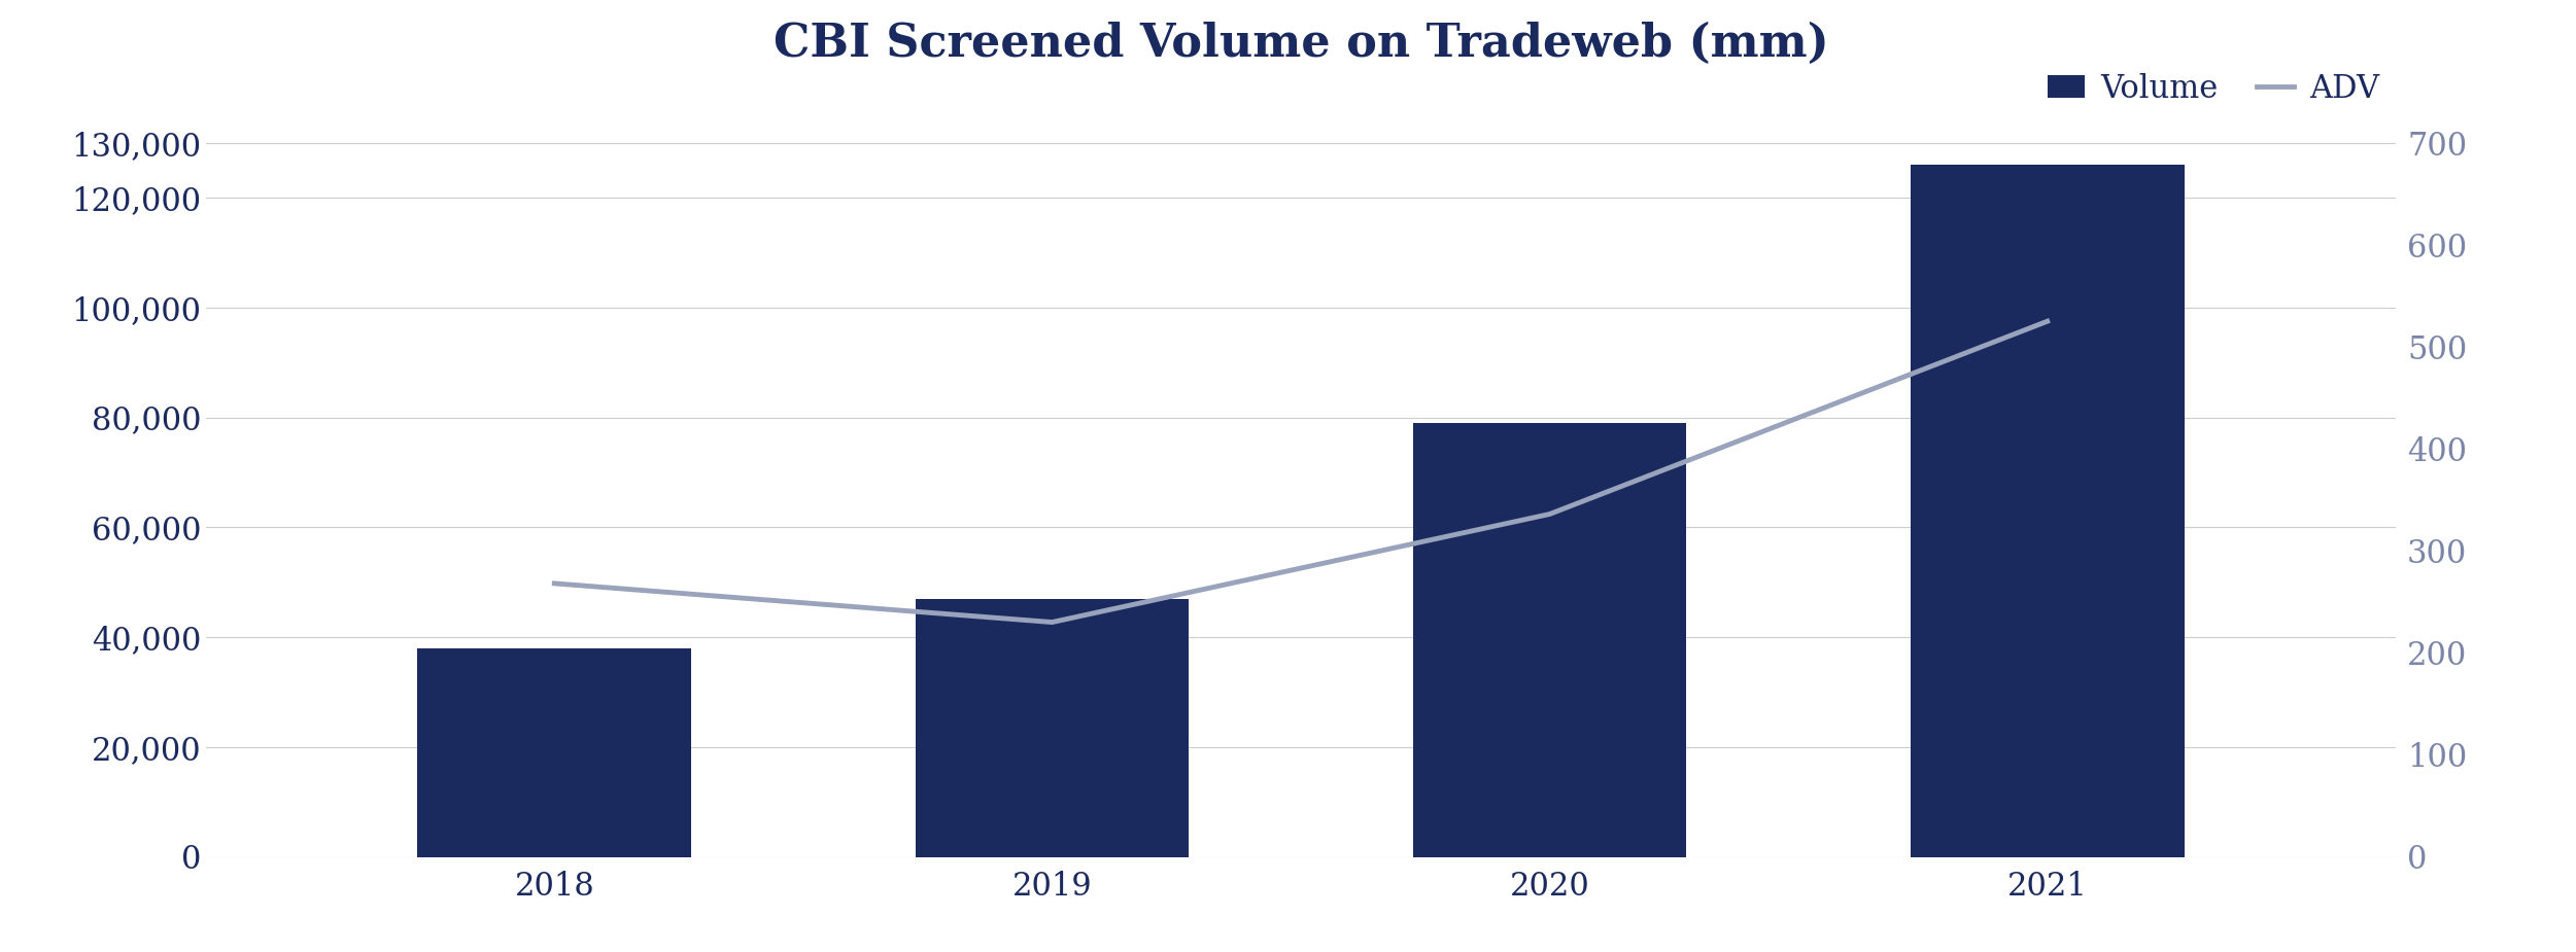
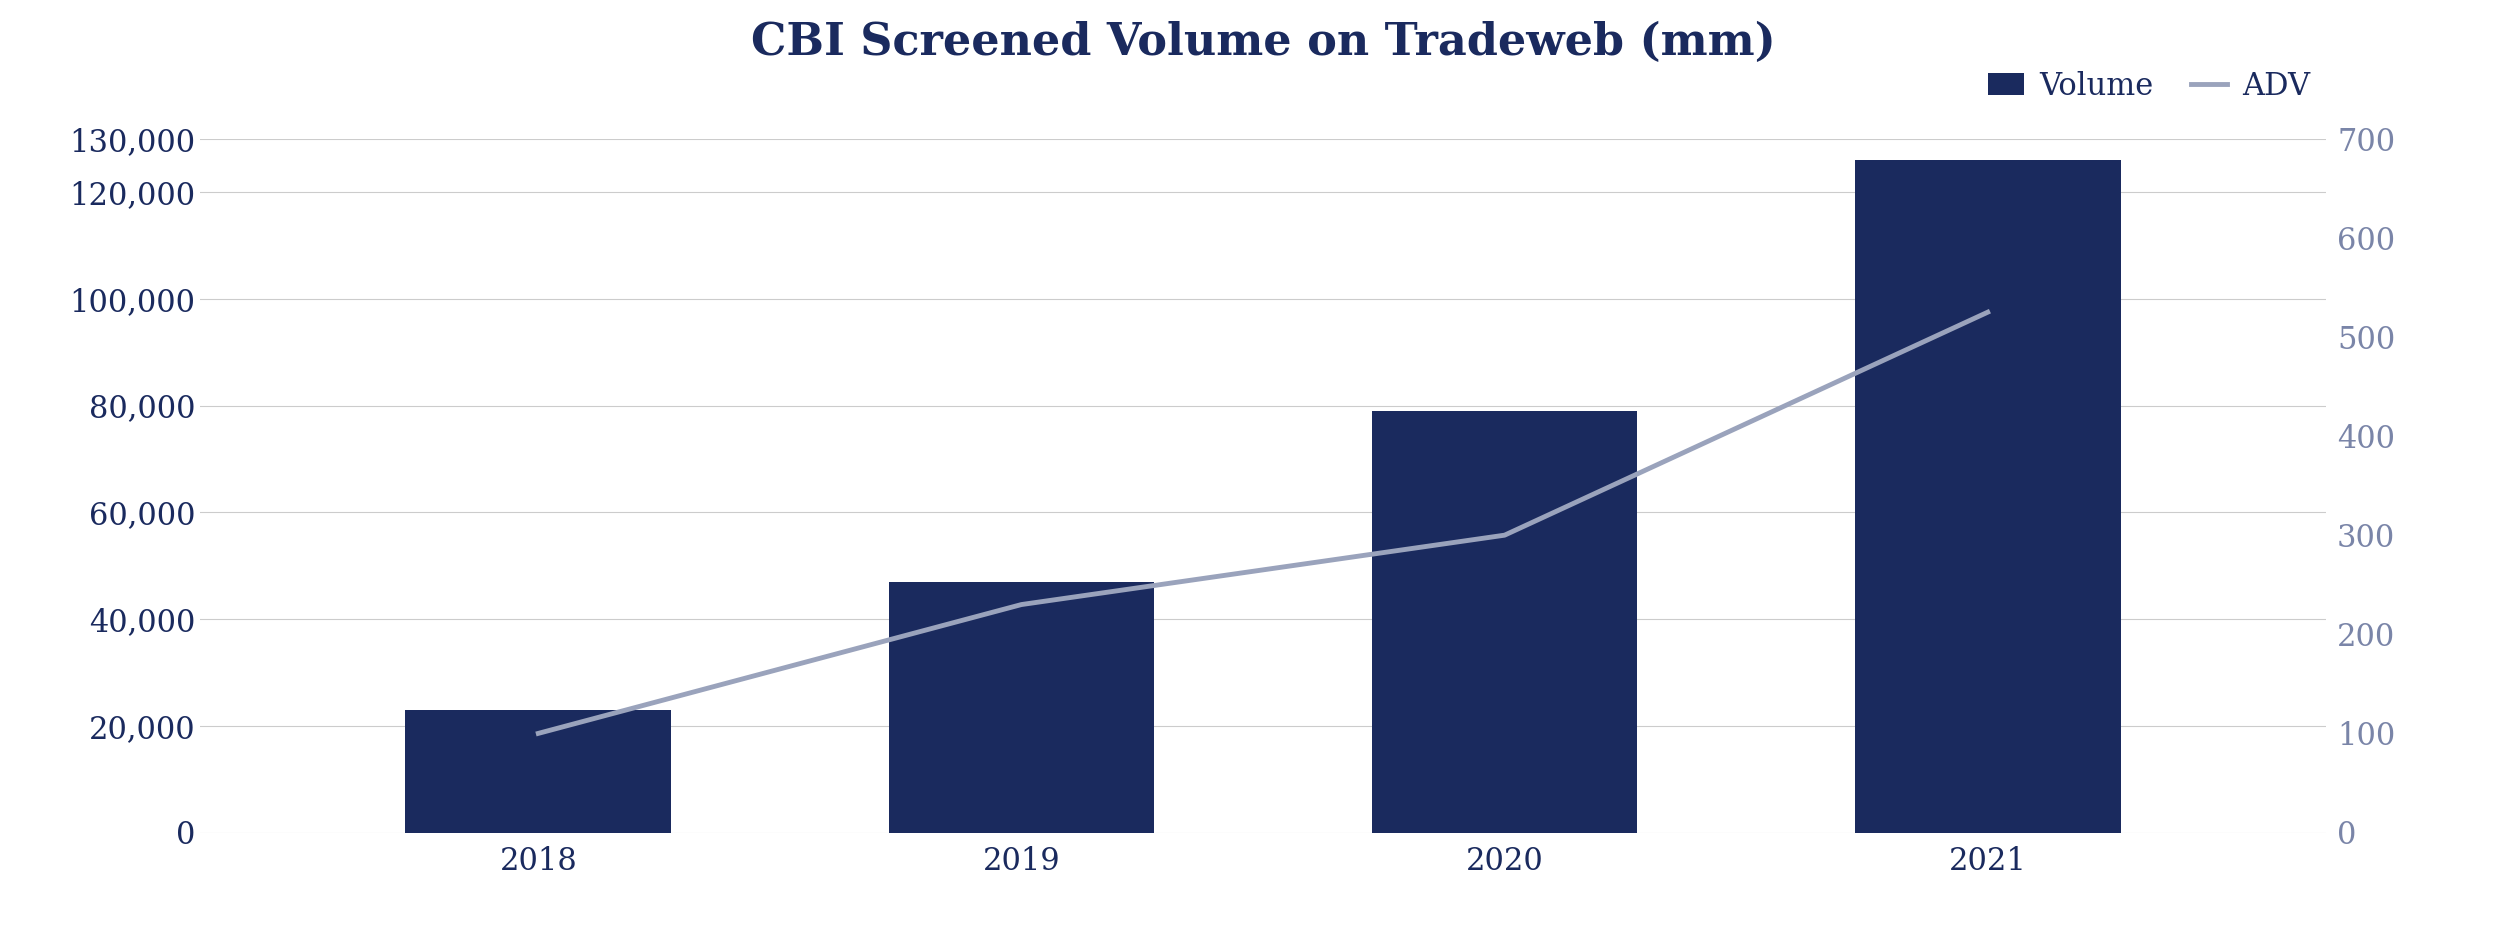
Volume/2018: 38,000 -> 23,000
ADV/2018: 268 -> 100
ADV/2020: 336 -> 300
